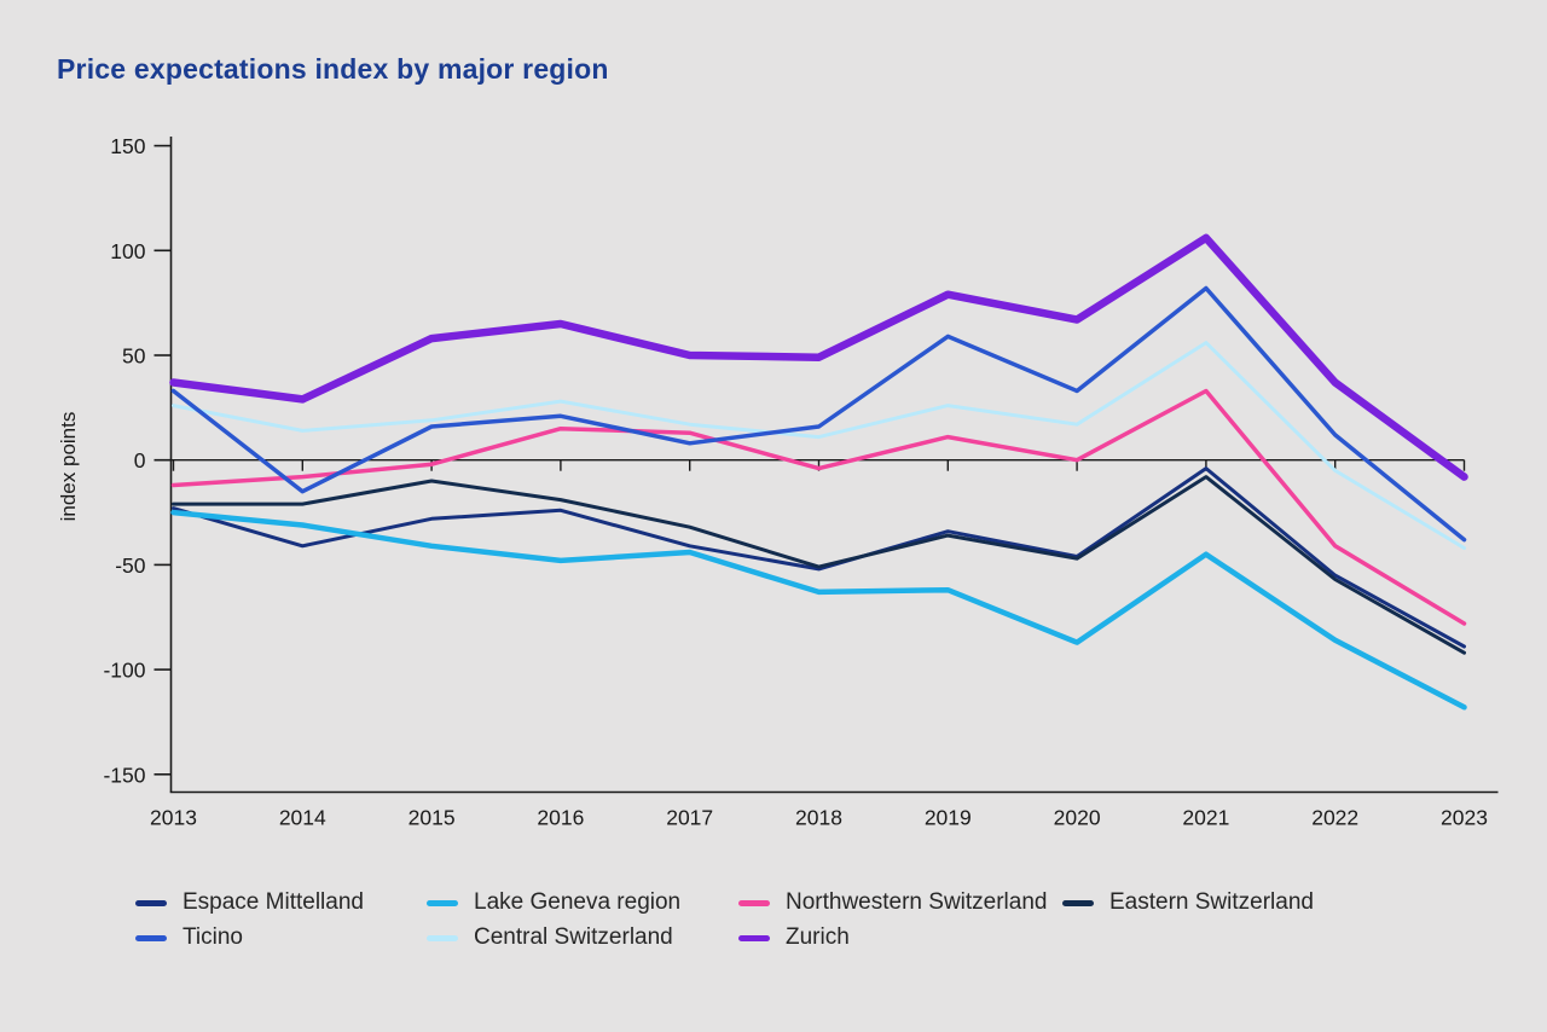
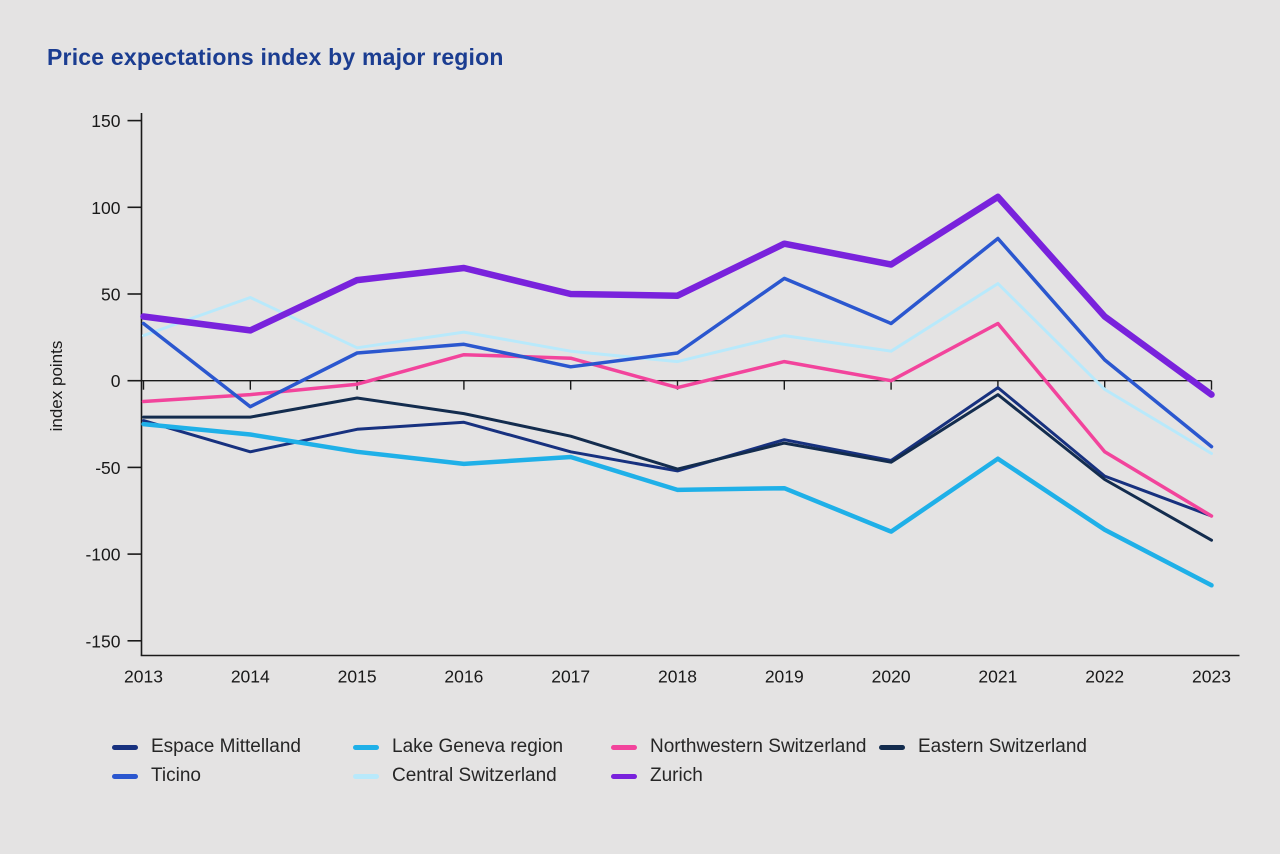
Central Switzerland/2014: 14 -> 48
Espace Mittelland/2023: -89 -> -78
